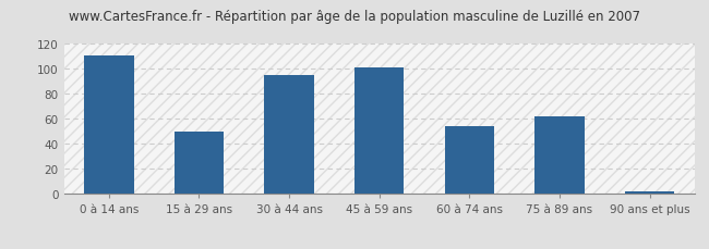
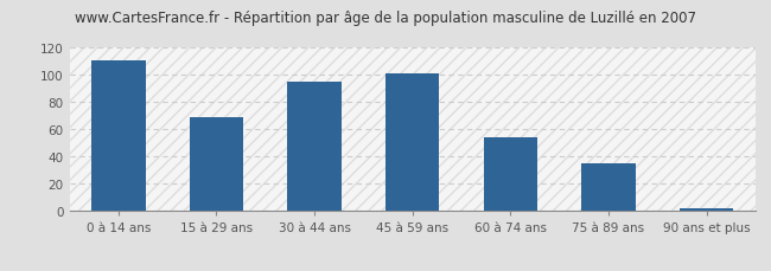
15 à 29 ans: 50 -> 69
75 à 89 ans: 62 -> 35
